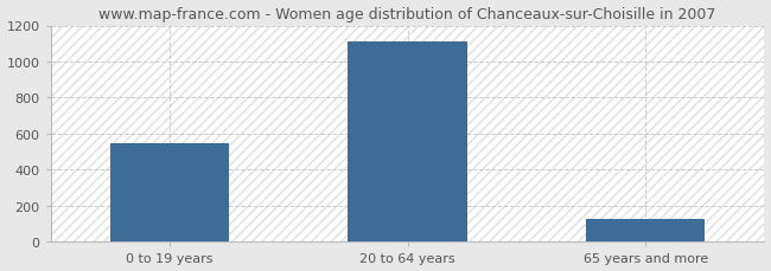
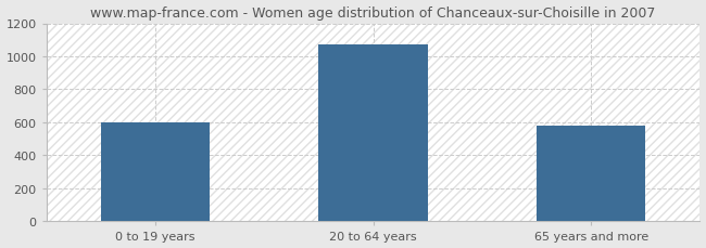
0 to 19 years: 550 -> 600
20 to 64 years: 1110 -> 1070
65 years and more: 130 -> 580
